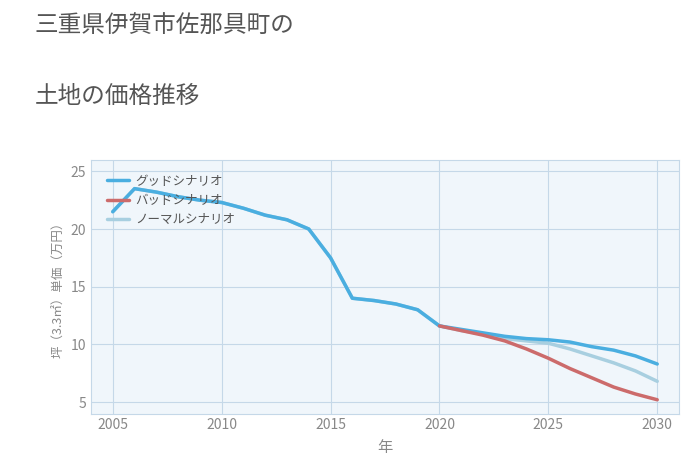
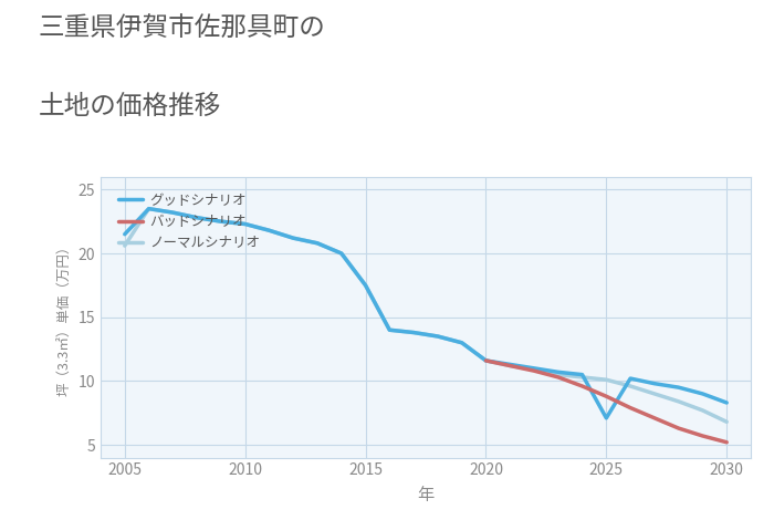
ノーマルシナリオ/2005: 21.5 -> 20.6
グッドシナリオ/2025: 10.4 -> 7.1
